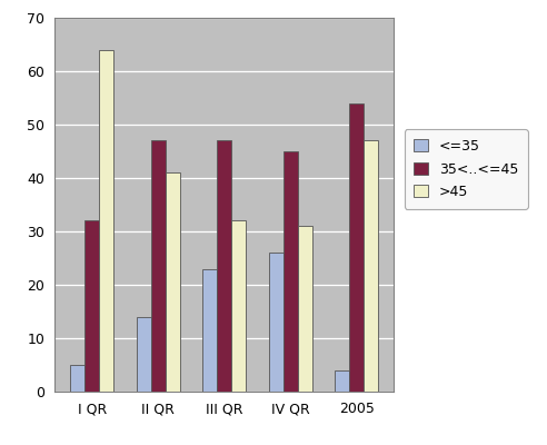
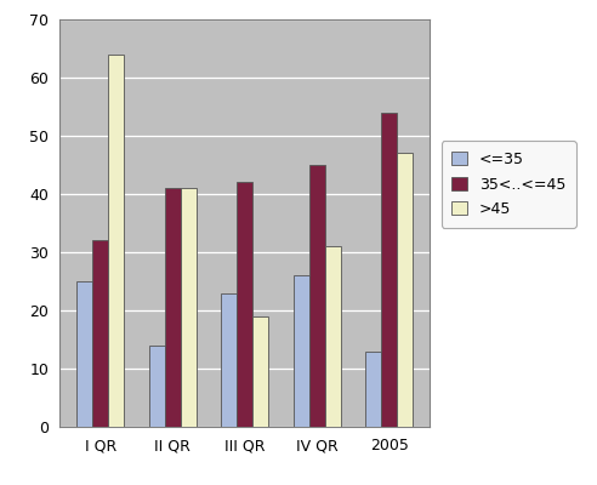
<=35/I QR: 5 -> 25
35<..<=45/II QR: 47 -> 41
35<..<=45/III QR: 47 -> 42
>45/III QR: 32 -> 19
<=35/2005: 4 -> 13
